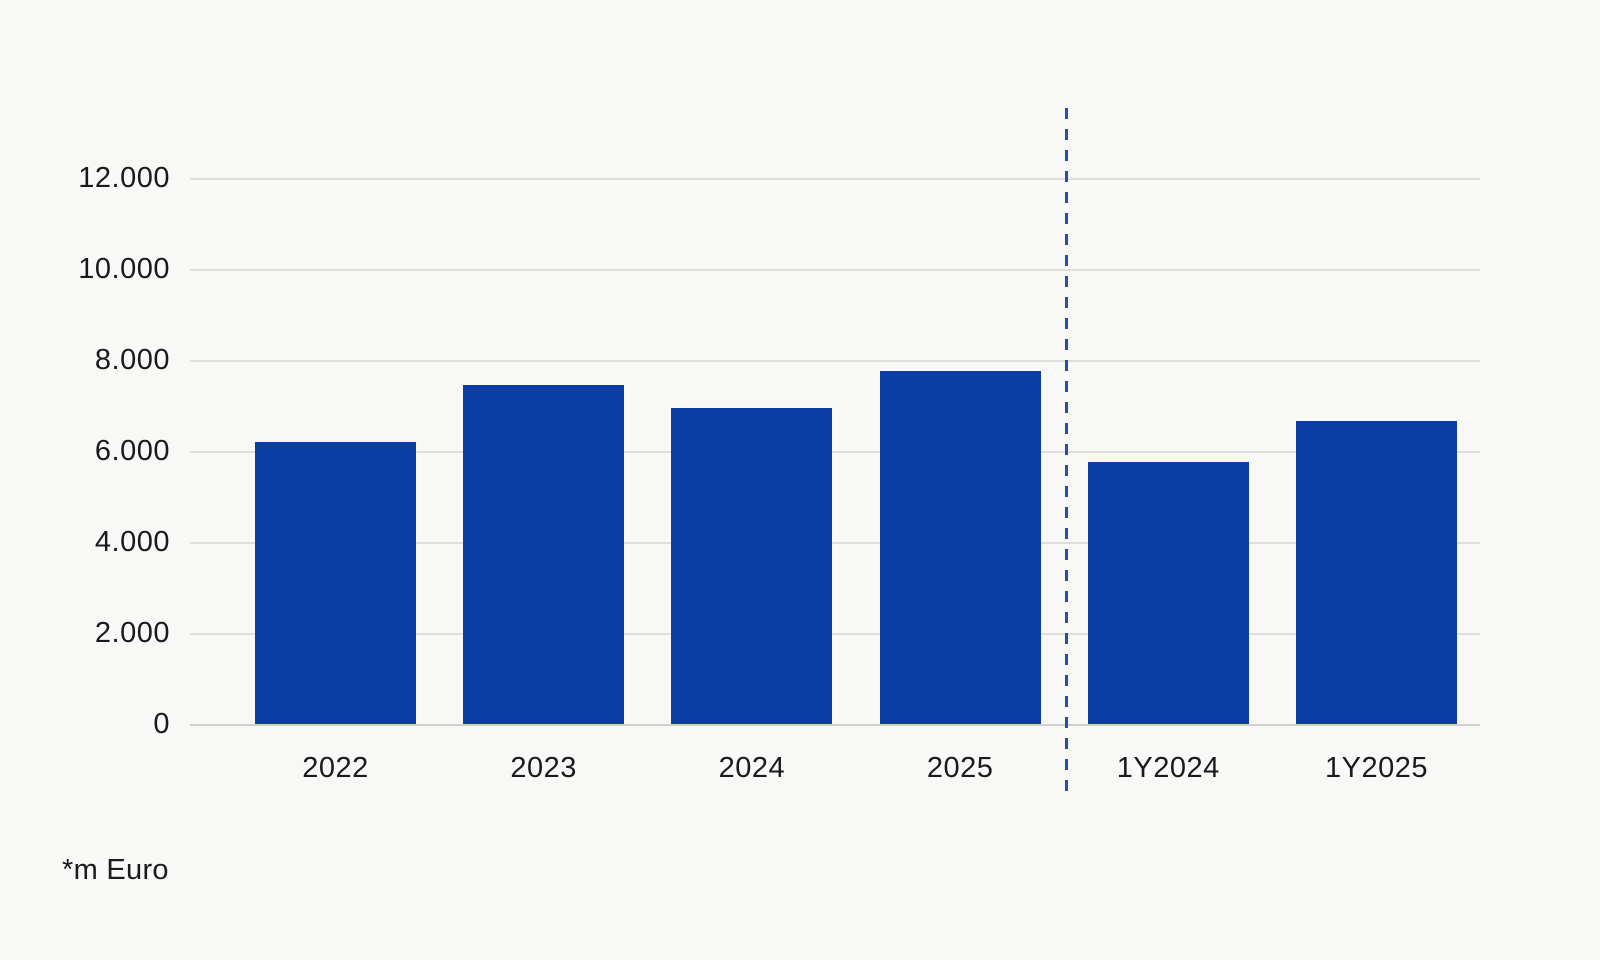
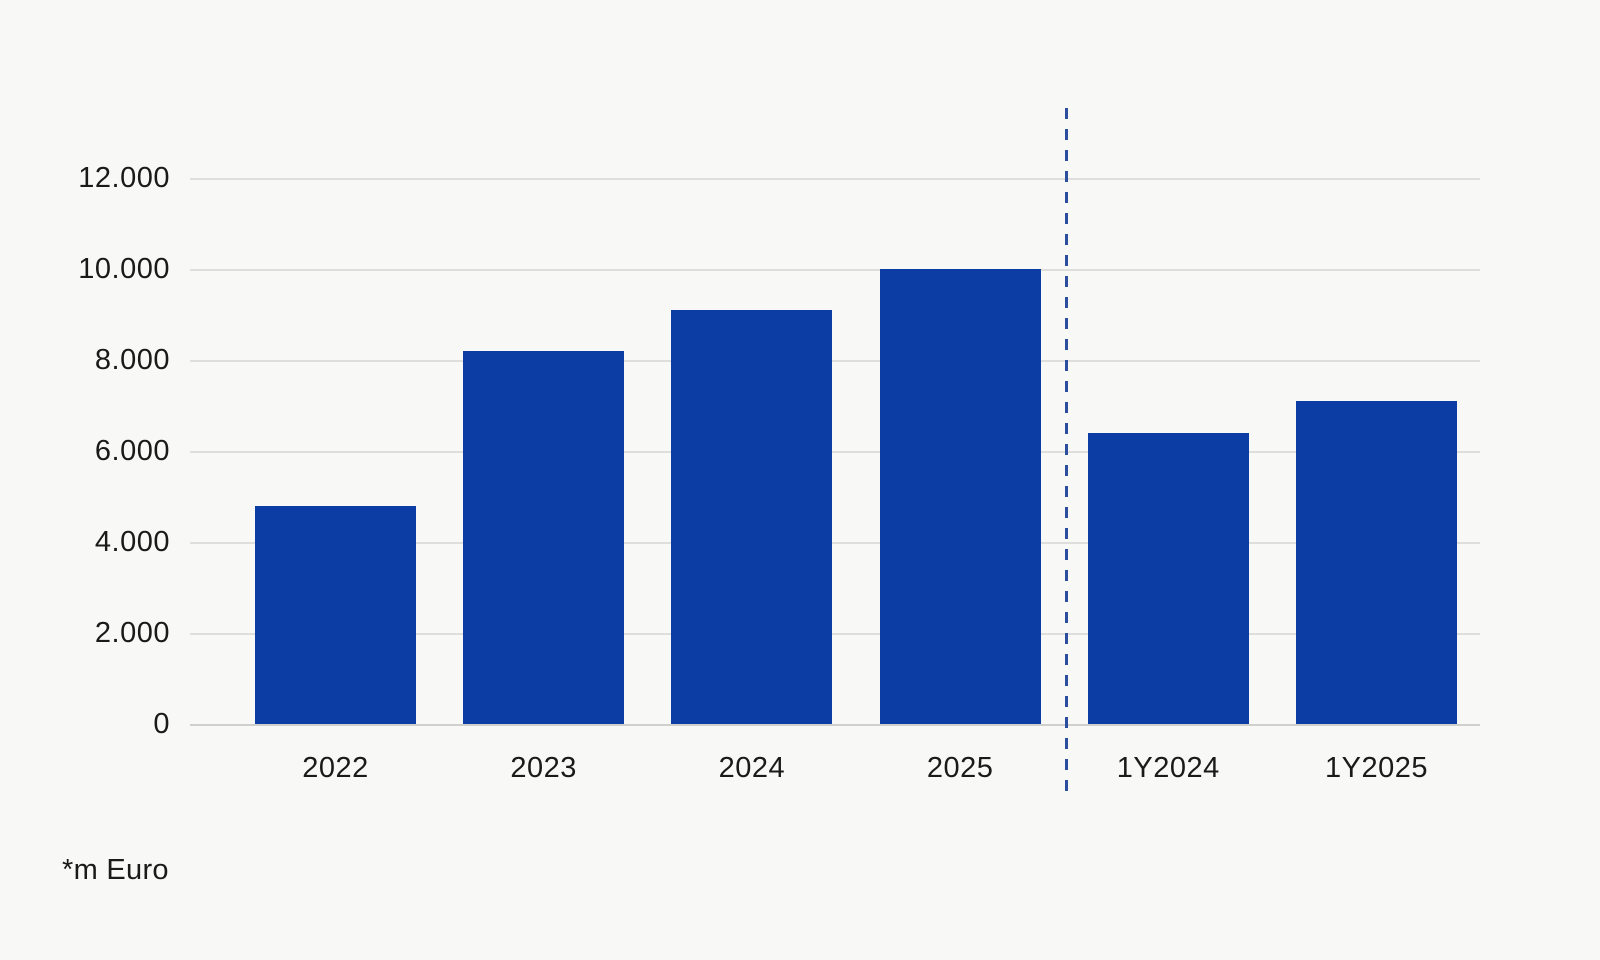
2022: 6200 -> 4800
2023: 7400 -> 8200
2024: 7000 -> 9100
2025: 7800 -> 10000
1Y2024: 5800 -> 6400
1Y2025: 6600 -> 7100
